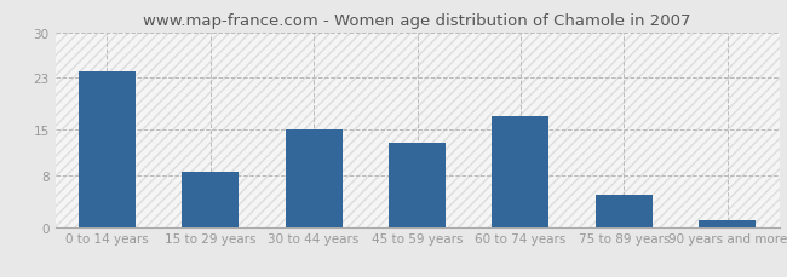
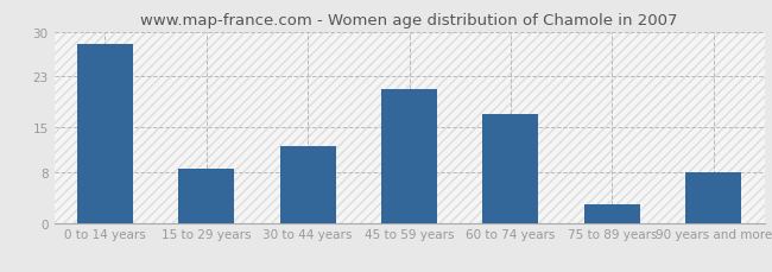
0 to 14 years: 24.0 -> 28.0
30 to 44 years: 15.0 -> 12.0
45 to 59 years: 13.0 -> 21.0
75 to 89 years: 5.0 -> 3.0
90 years and more: 1.0 -> 8.0
